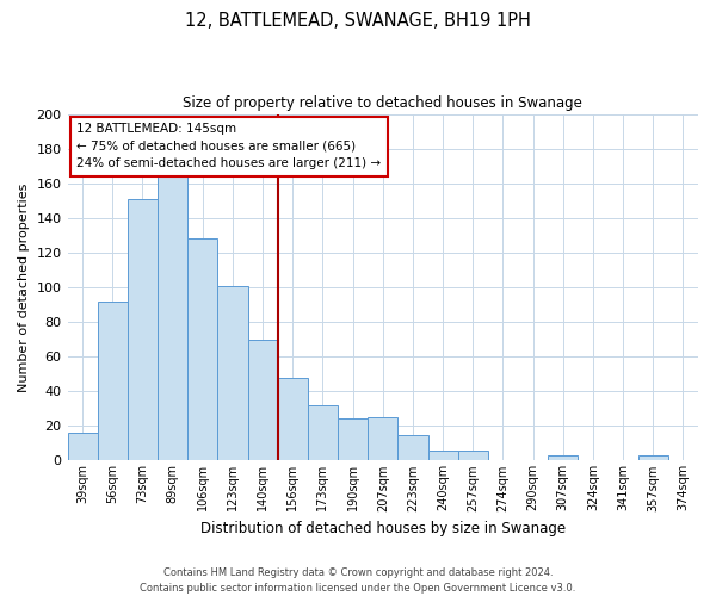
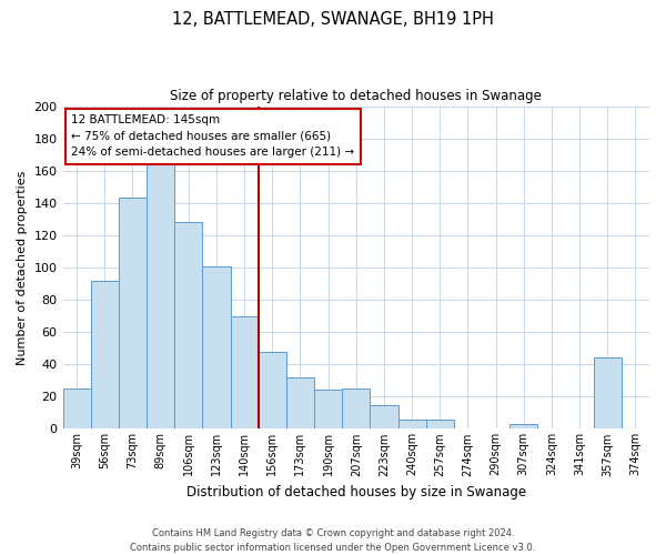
39sqm: 16 -> 25
73sqm: 151 -> 143
357sqm: 3 -> 44
